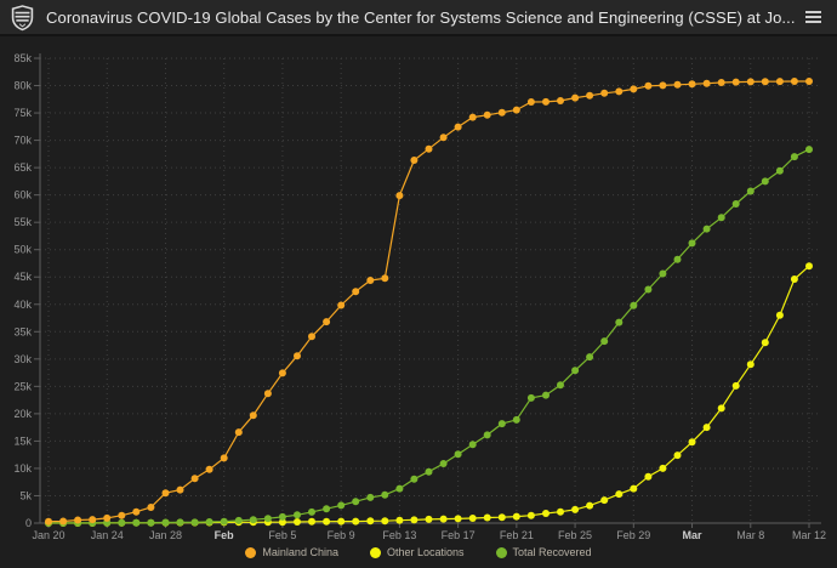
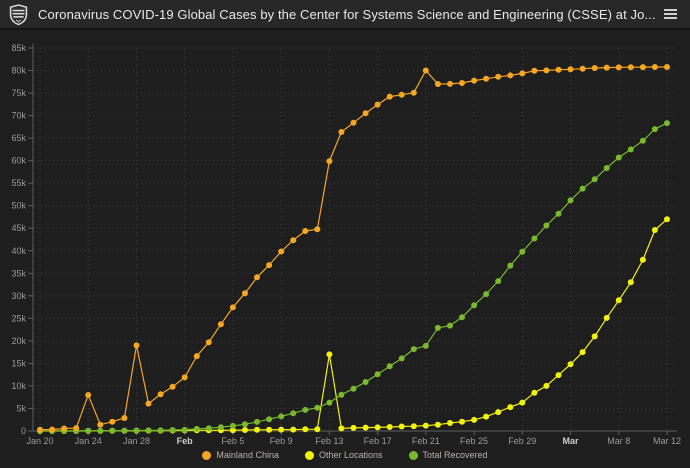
Mainland China/Jan 24: 1k -> 8k
Mainland China/Jan 28: 6k -> 19k
Other Locations/Feb 13: 1k -> 17k
Mainland China/Feb 21: 76k -> 80k
